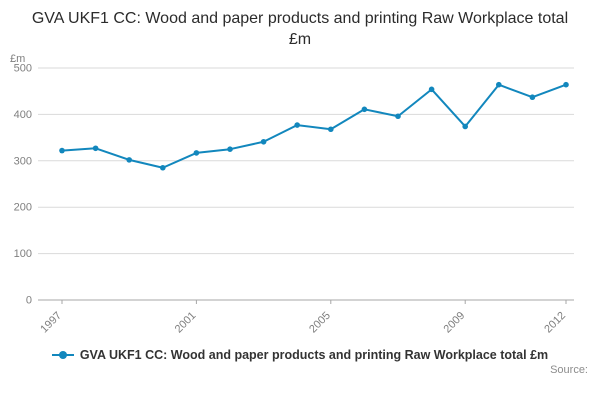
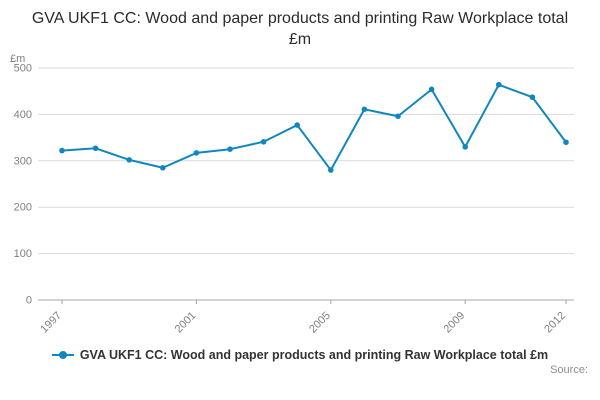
2005: 370 -> 280
2009: 370 -> 330
2012: 460 -> 340
